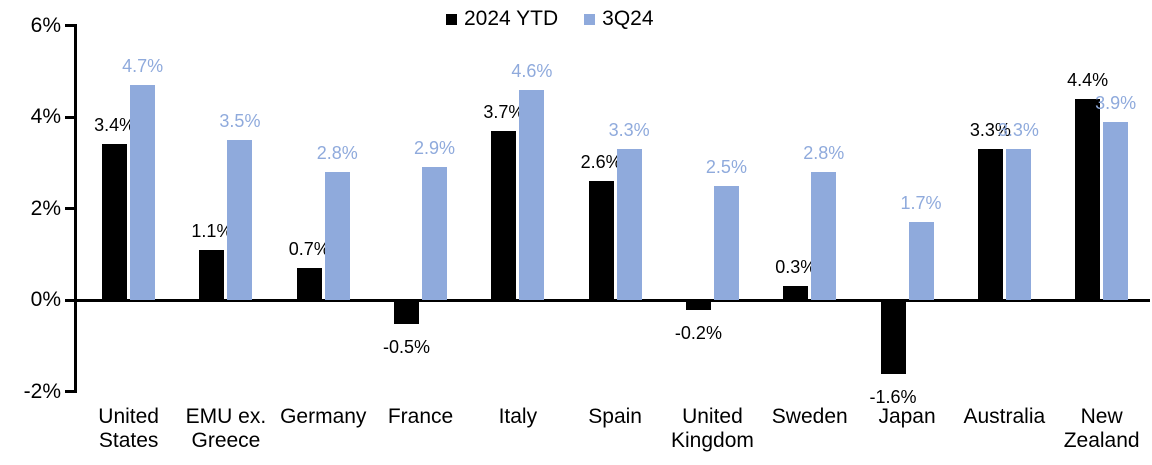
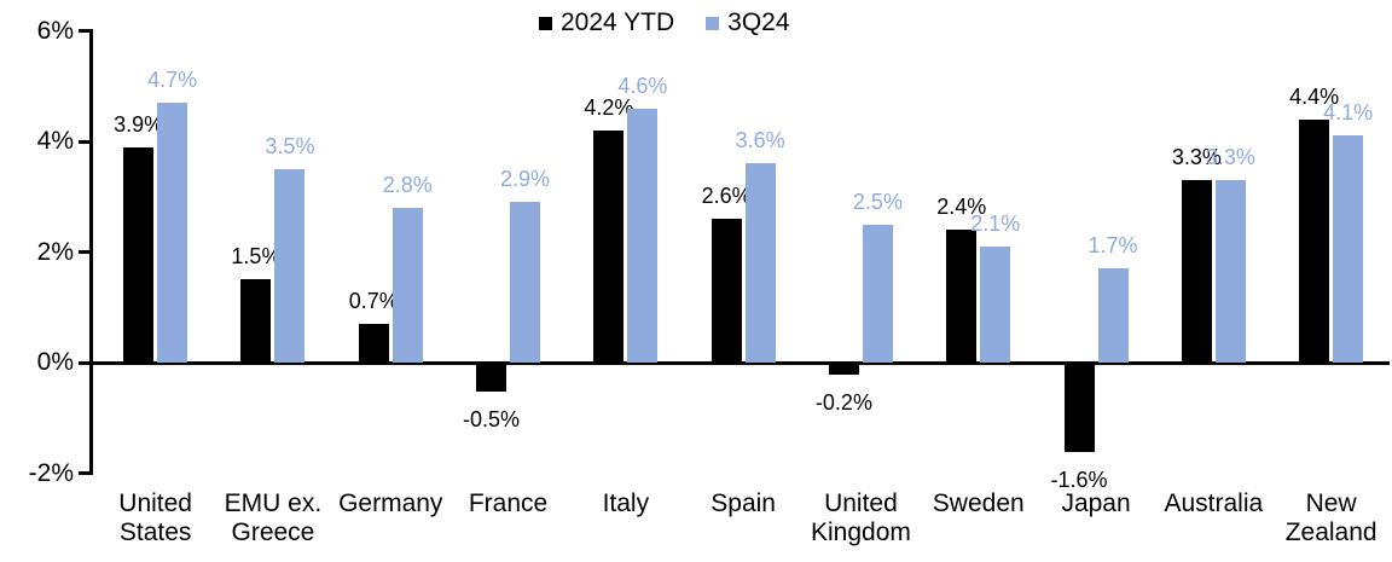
2024 YTD/United States: 3.4% -> 3.9%
2024 YTD/EMU ex. Greece: 1.1% -> 1.5%
2024 YTD/Italy: 3.7% -> 4.2%
3Q24/Spain: 3.3% -> 3.6%
2024 YTD/Sweden: 0.3% -> 2.4%
3Q24/Sweden: 2.8% -> 2.1%
3Q24/New Zealand: 3.9% -> 4.1%
